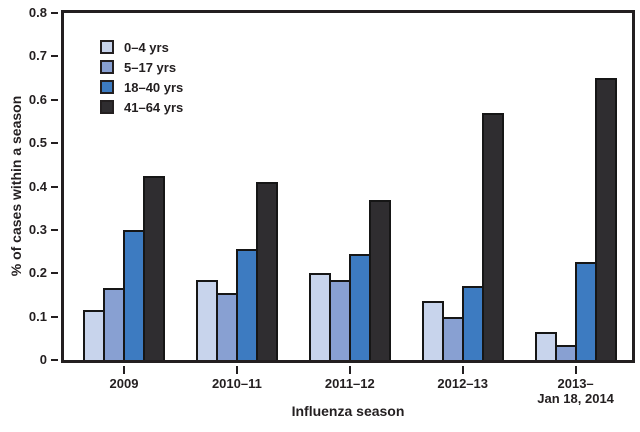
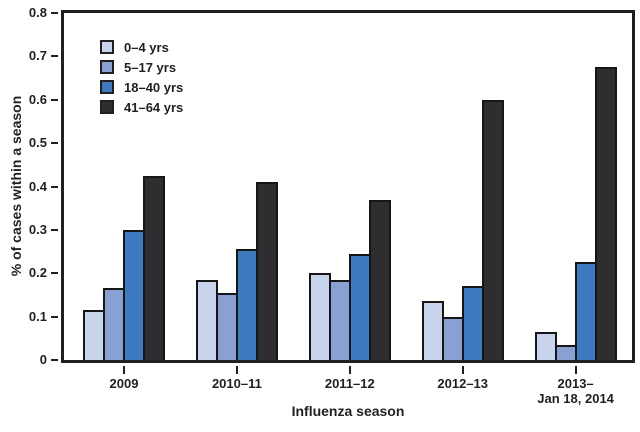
41–64 yrs/2012–13: 0.57 -> 0.60
41–64 yrs/2013– Jan 18, 2014: 0.65 -> 0.68
